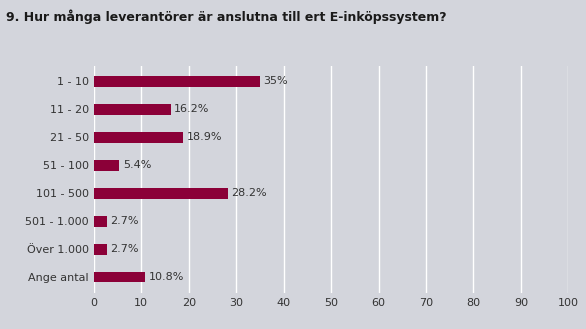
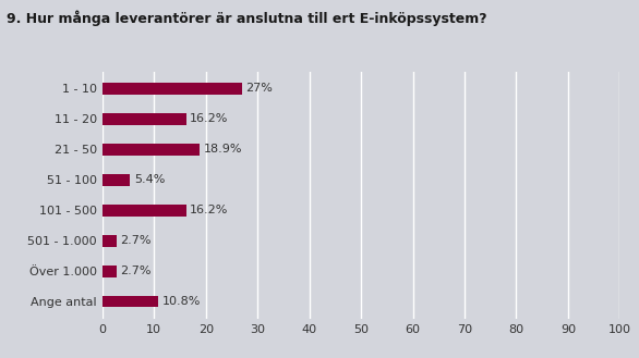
1 - 10: 35% -> 27%
101 - 500: 28.2% -> 16.2%
